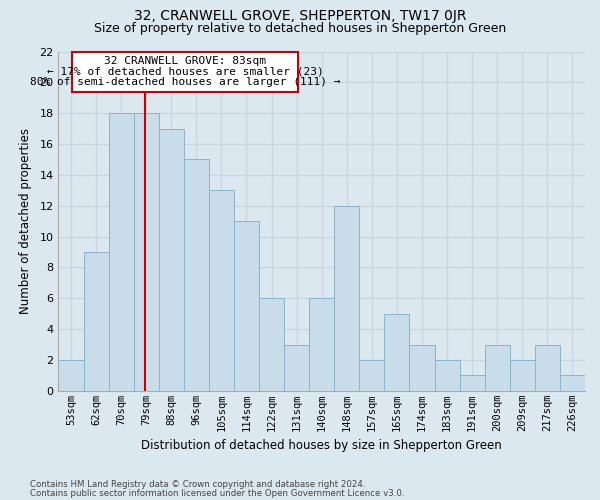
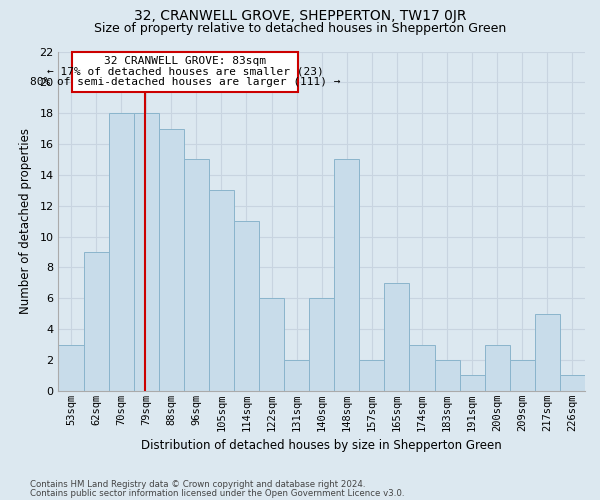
53sqm: 2 -> 3
131sqm: 3 -> 2
148sqm: 12 -> 15
165sqm: 5 -> 7
217sqm: 3 -> 5
